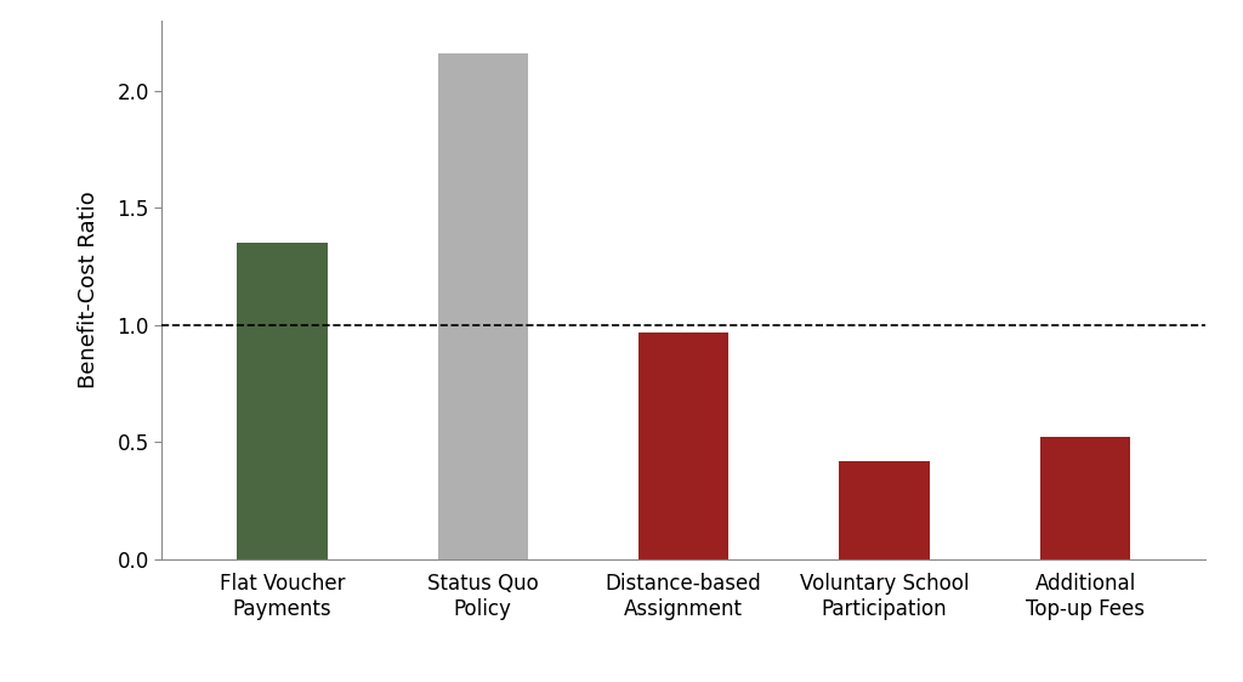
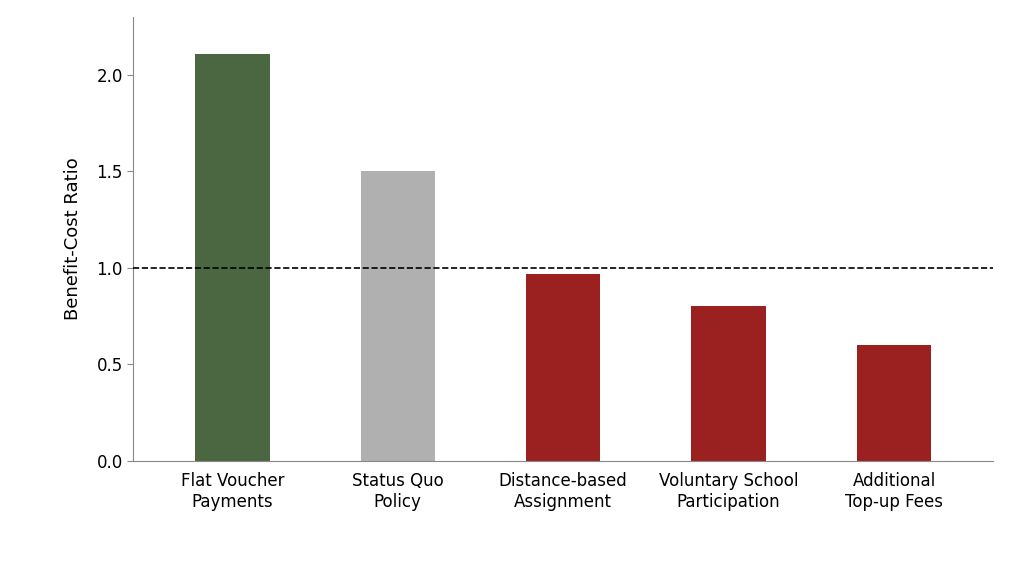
Flat Voucher Payments: 1.35 -> 2.11
Status Quo Policy: 2.16 -> 1.50
Voluntary School Participation: 0.42 -> 0.80
Additional Top-up Fees: 0.52 -> 0.60
